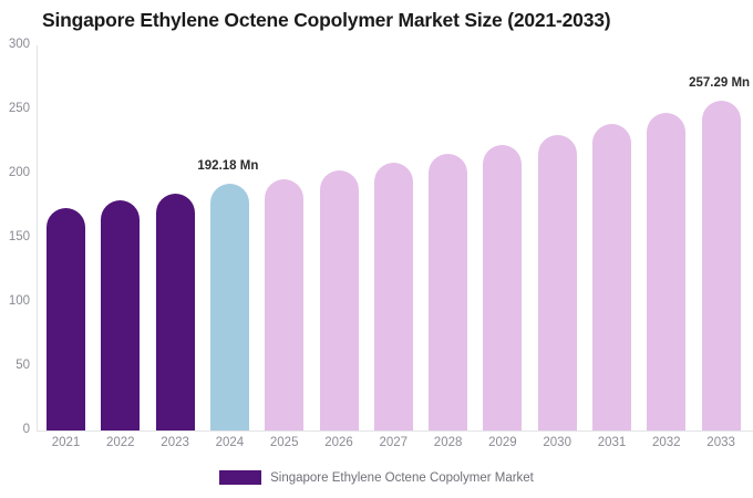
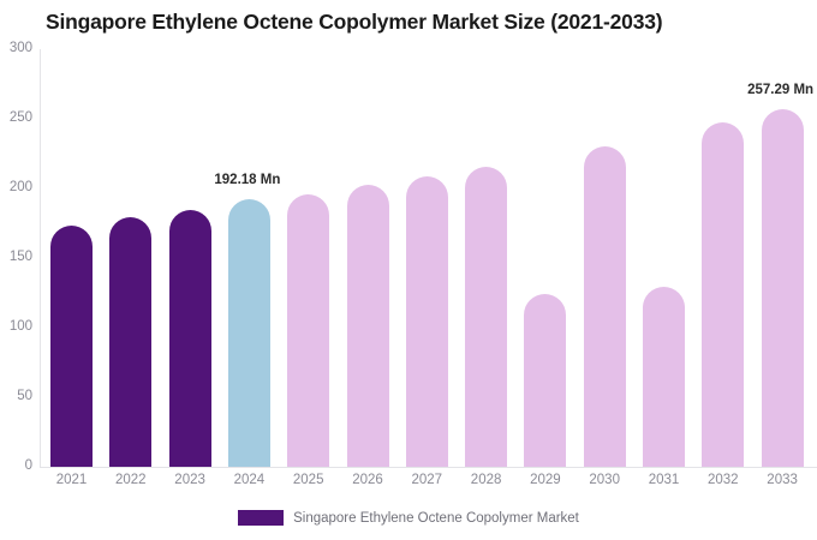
2029: 222 -> 124
2031: 238 -> 129
